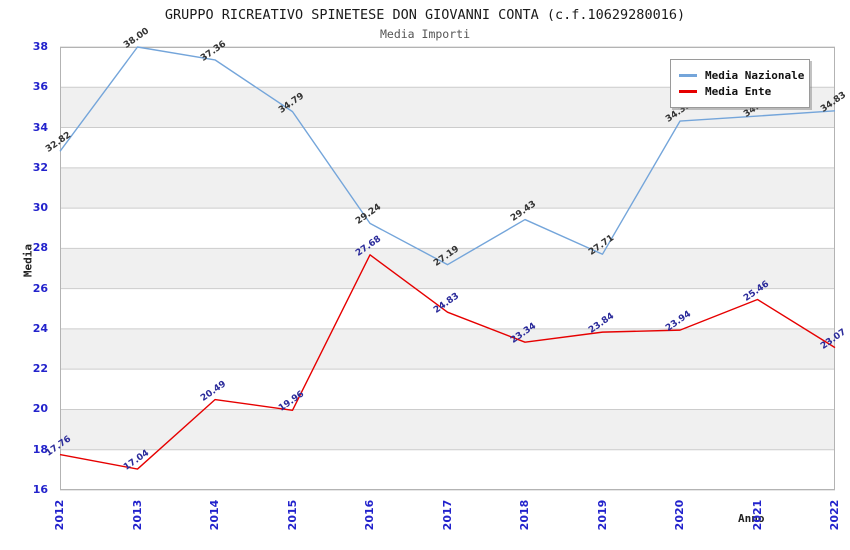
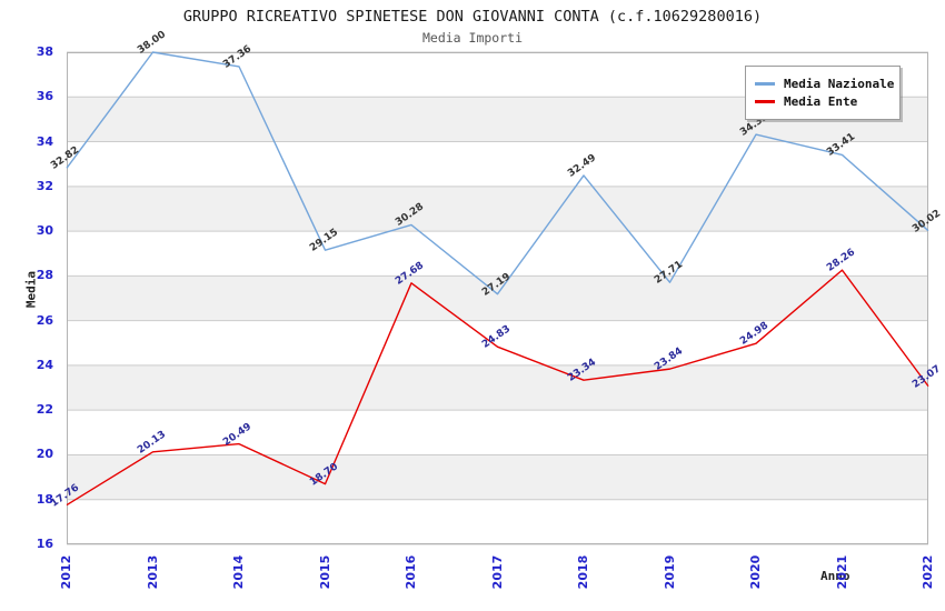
Media Ente/2013: 17.04 -> 20.13
Media Nazionale/2015: 34.79 -> 29.15
Media Ente/2015: 19.96 -> 18.70
Media Nazionale/2016: 29.24 -> 30.28
Media Nazionale/2018: 29.43 -> 32.49
Media Ente/2020: 23.94 -> 24.98
Media Nazionale/2021: 34.57 -> 33.41
Media Ente/2021: 25.46 -> 28.26
Media Nazionale/2022: 34.83 -> 30.02
